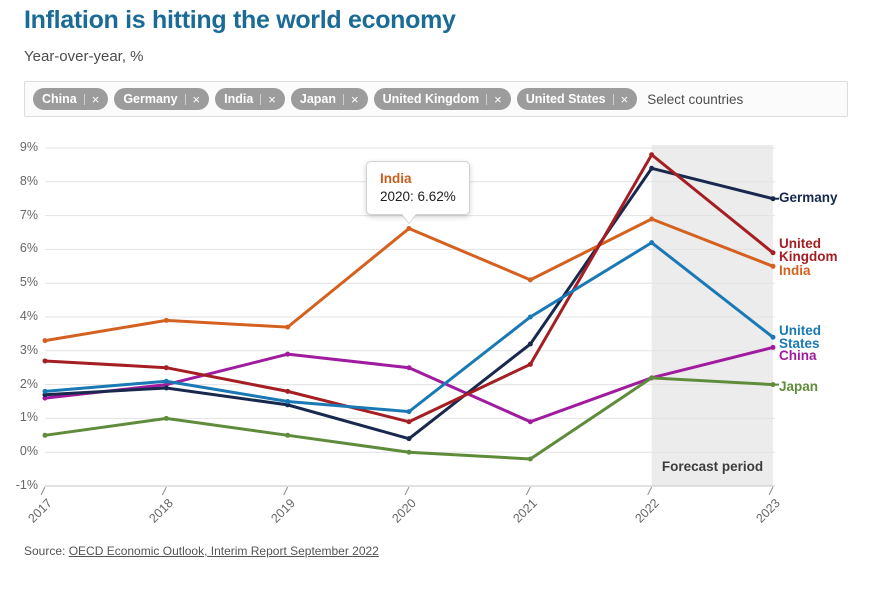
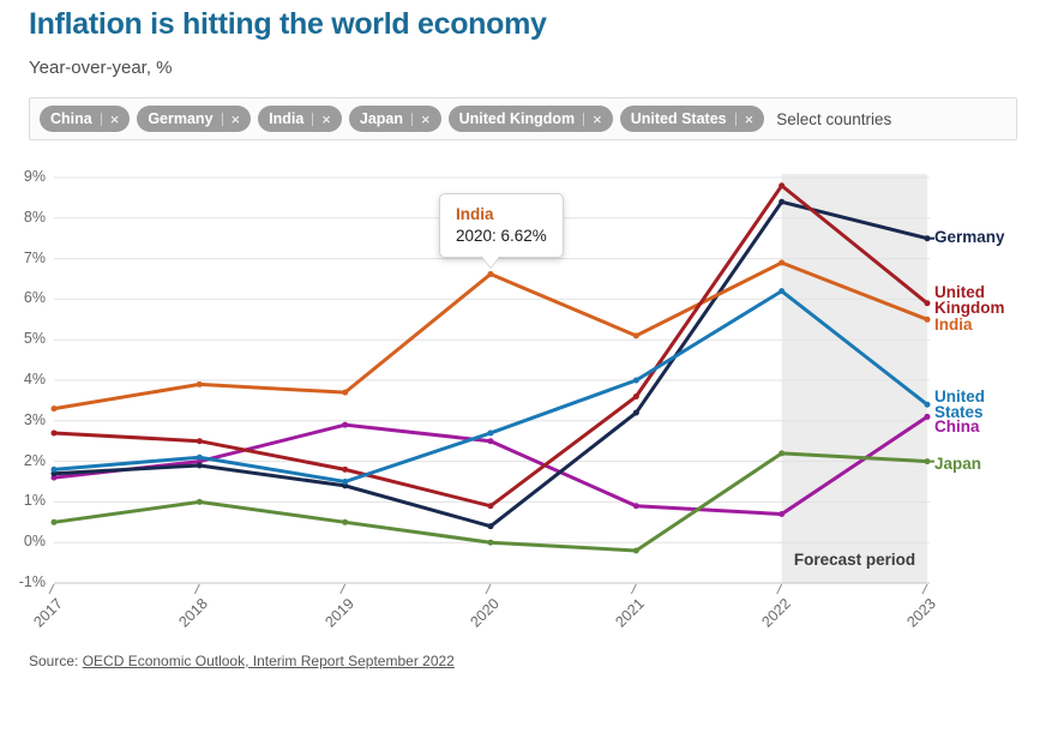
United States/2020: 1.2% -> 2.7%
United Kingdom/2021: 2.6% -> 3.6%
China/2022: 2.2% -> 0.7%
